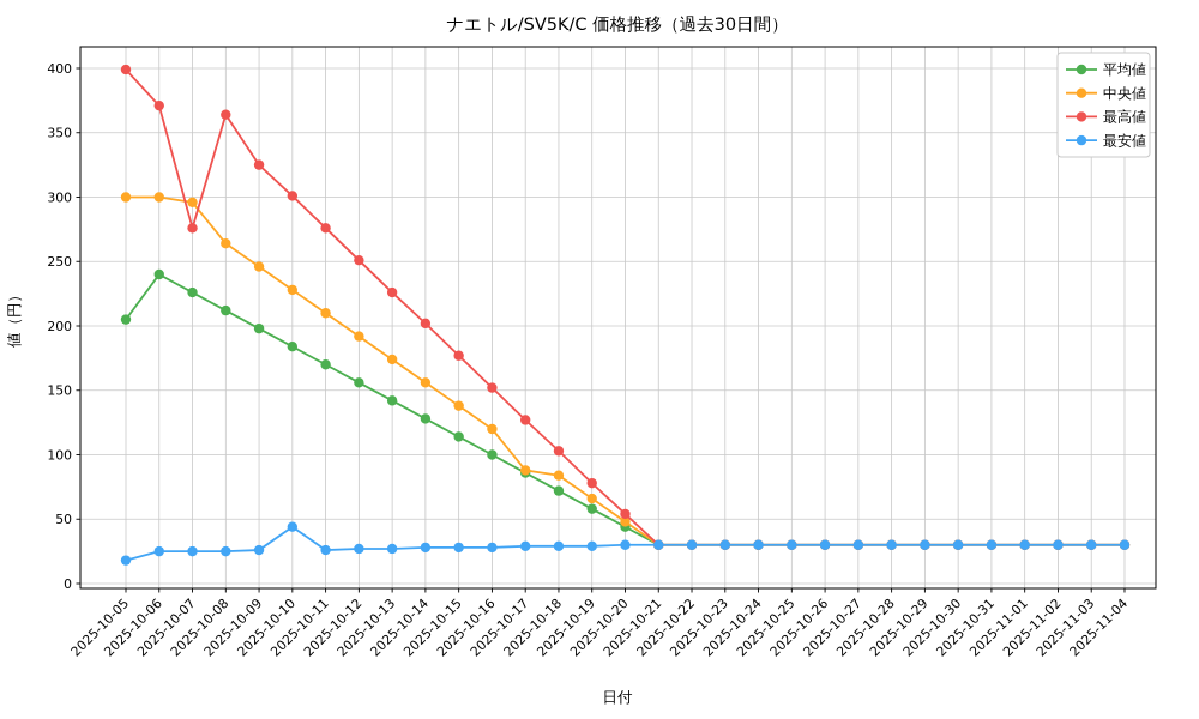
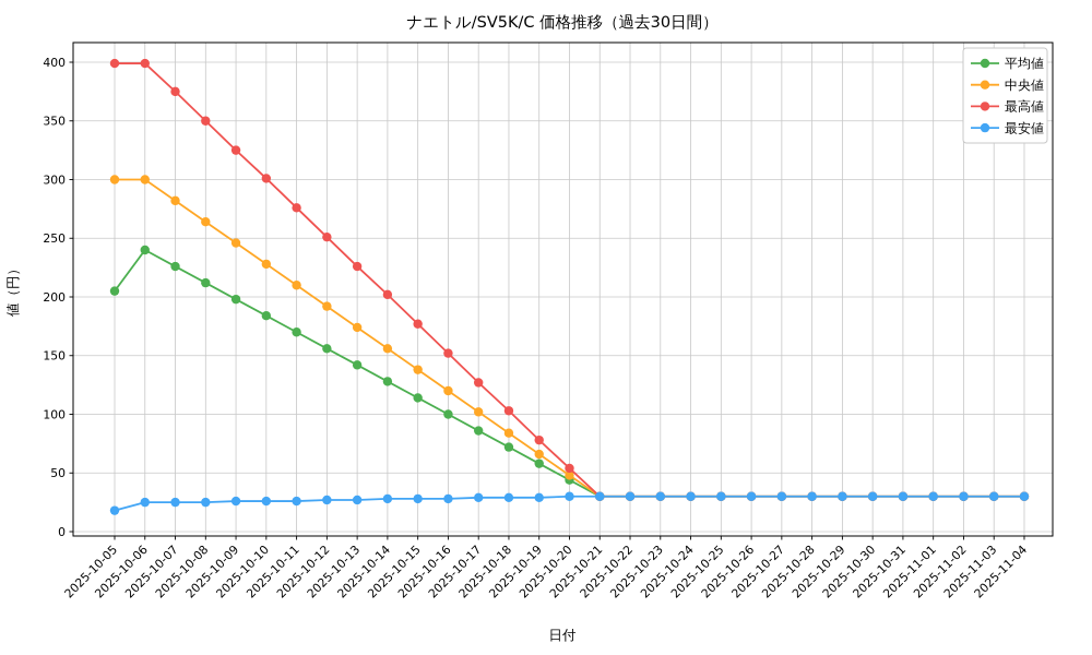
最高値/2025-10-06: 371 -> 399
中央値/2025-10-07: 296 -> 282
最高値/2025-10-07: 276 -> 375
最高値/2025-10-08: 364 -> 350
最安値/2025-10-10: 44 -> 26
中央値/2025-10-17: 88 -> 102
